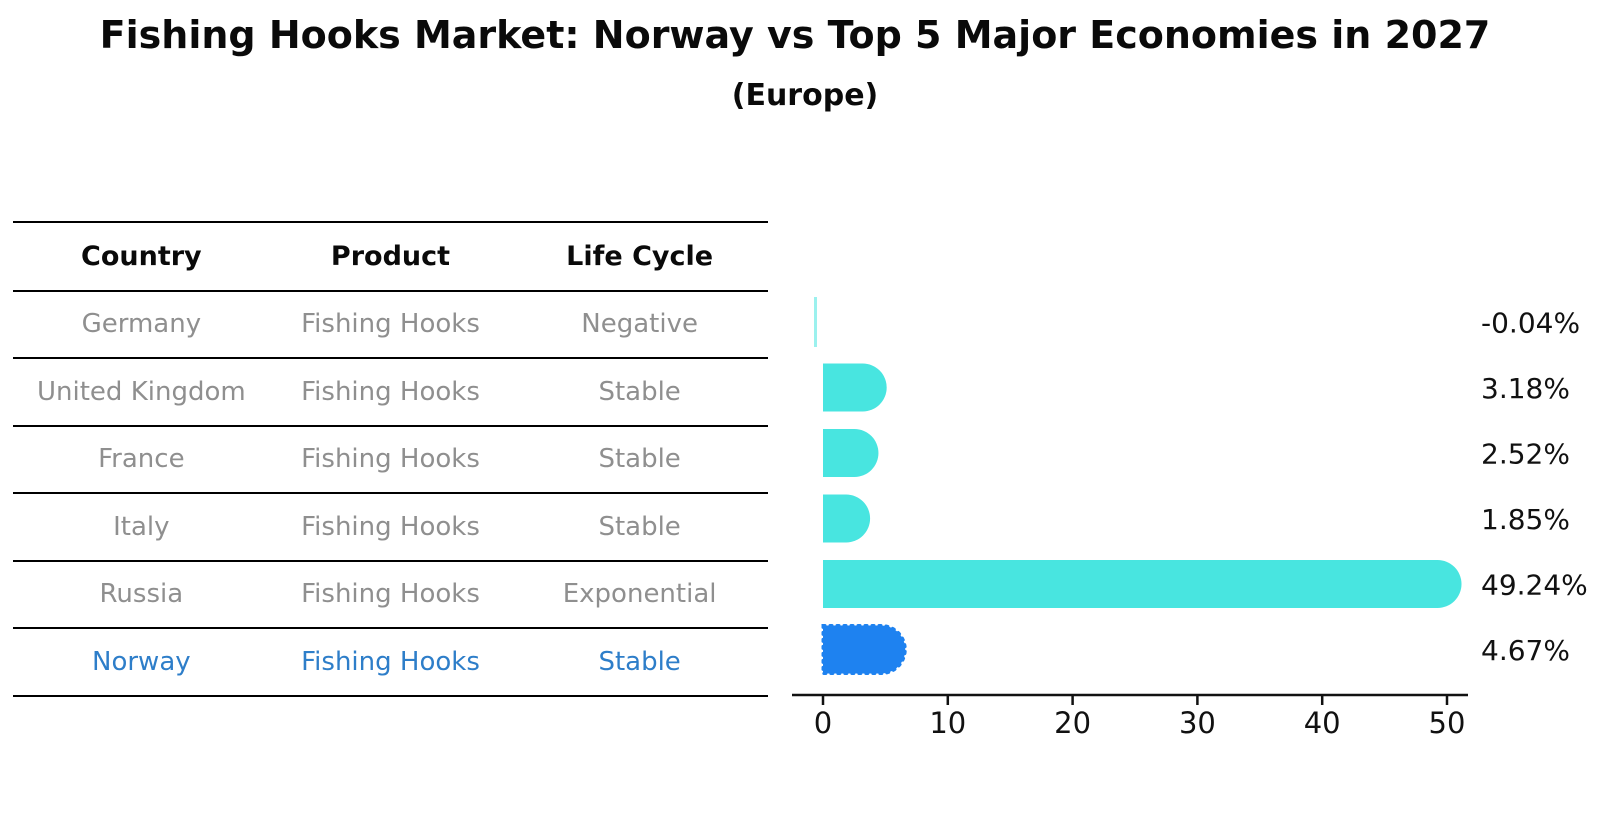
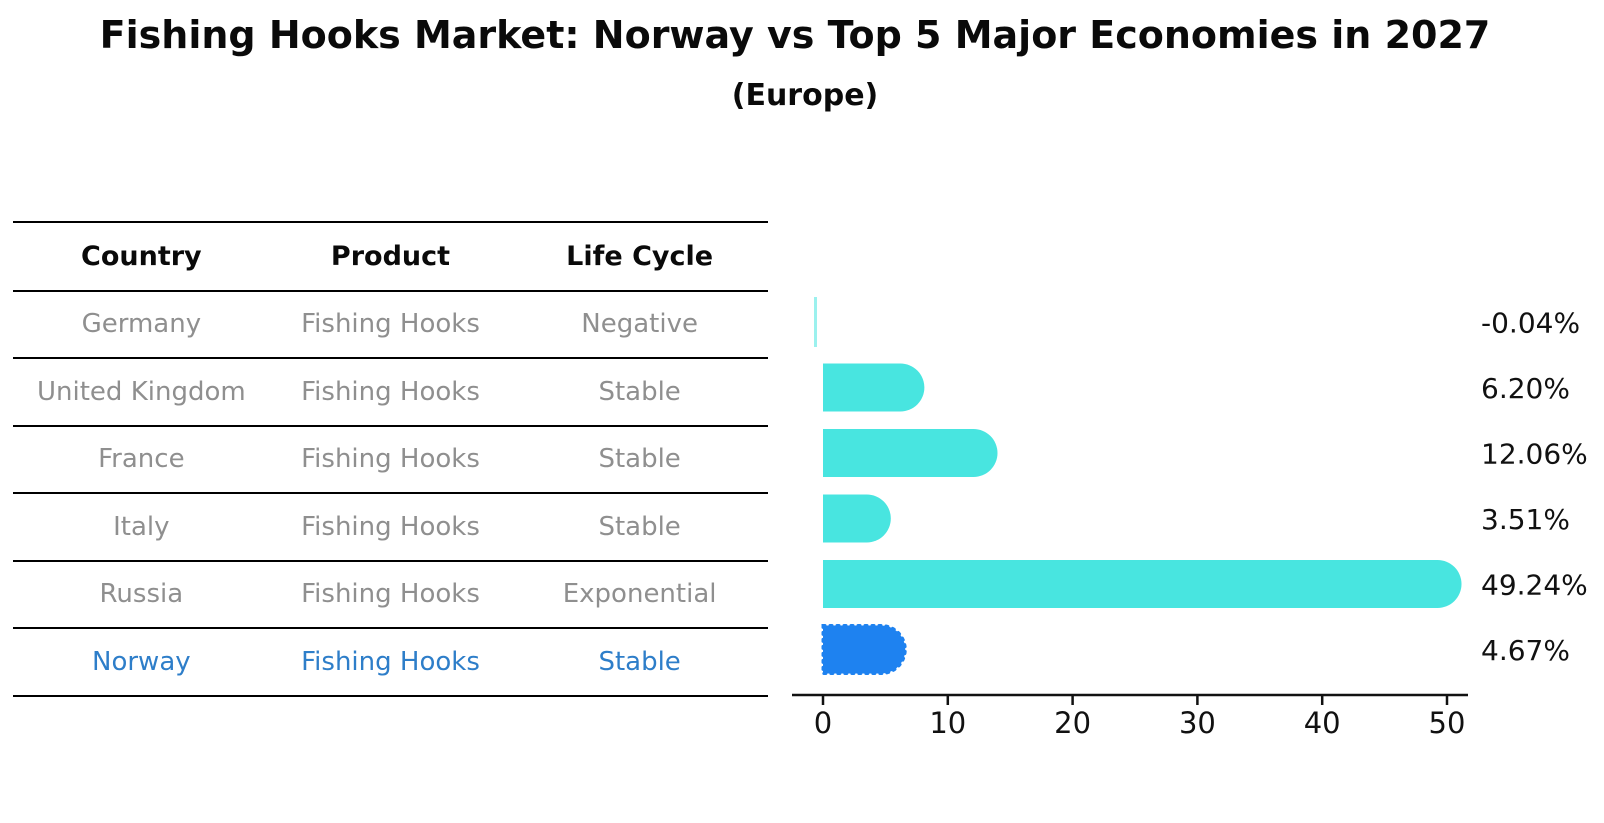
United Kingdom: 3.18% -> 6.20%
France: 2.52% -> 12.06%
Italy: 1.85% -> 3.51%
